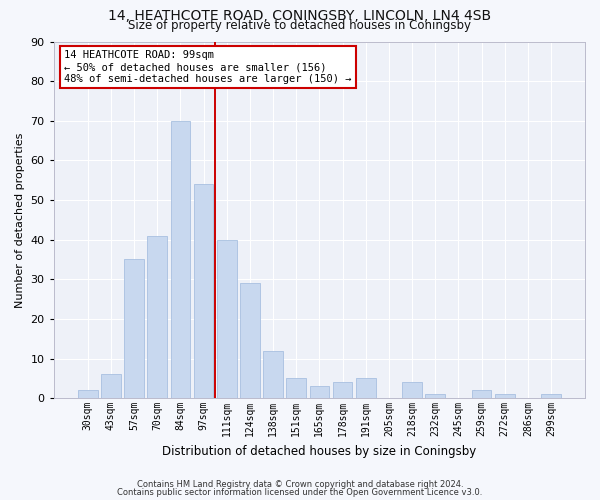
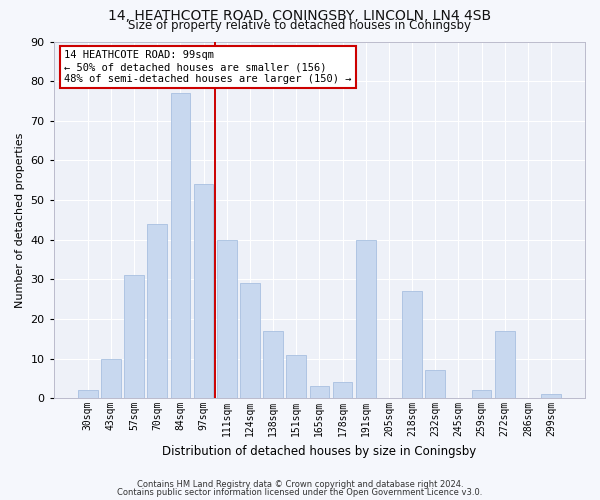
43sqm: 6 -> 10
57sqm: 35 -> 31
70sqm: 41 -> 44
84sqm: 70 -> 77
138sqm: 12 -> 17
151sqm: 5 -> 11
191sqm: 5 -> 40
218sqm: 4 -> 27
232sqm: 1 -> 7
272sqm: 1 -> 17
